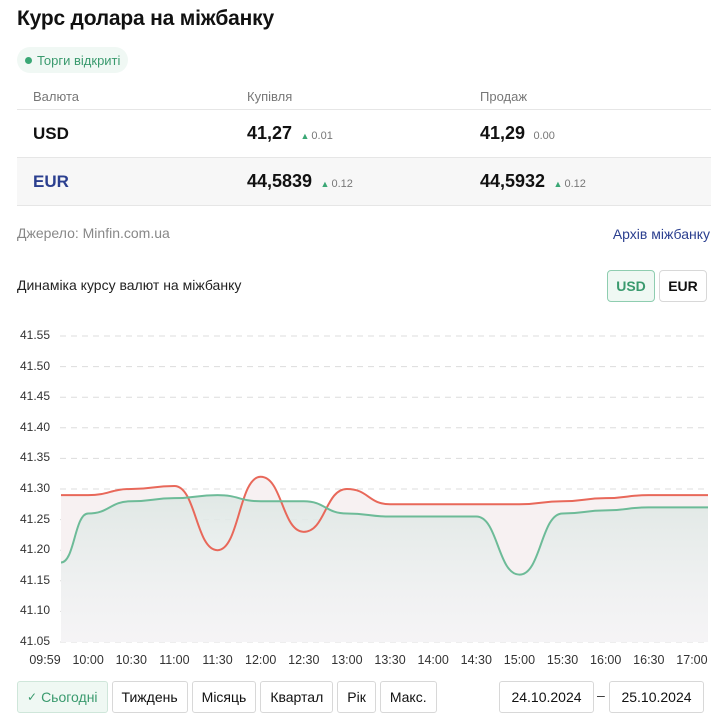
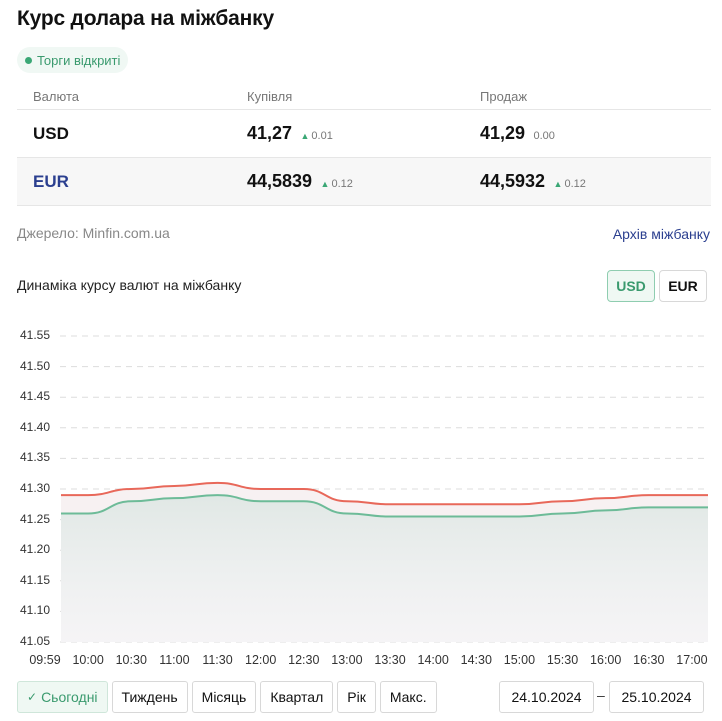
Купівля/09:59: 41.18 -> 41.26
Продаж/11:30: 41.20 -> 41.31
Продаж/12:00: 41.32 -> 41.30
Продаж/12:30: 41.23 -> 41.30
Продаж/13:00: 41.30 -> 41.28
Купівля/15:00: 41.16 -> 41.26
